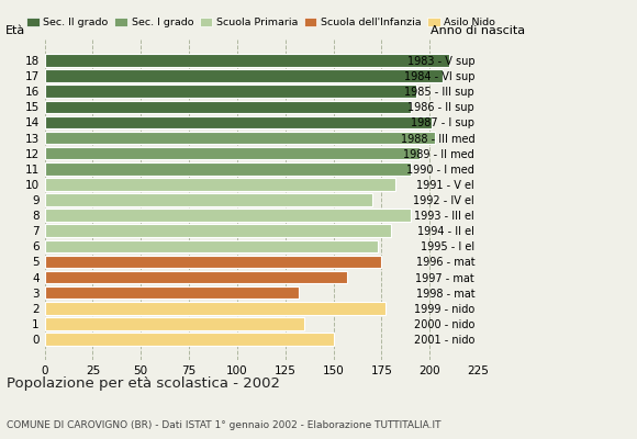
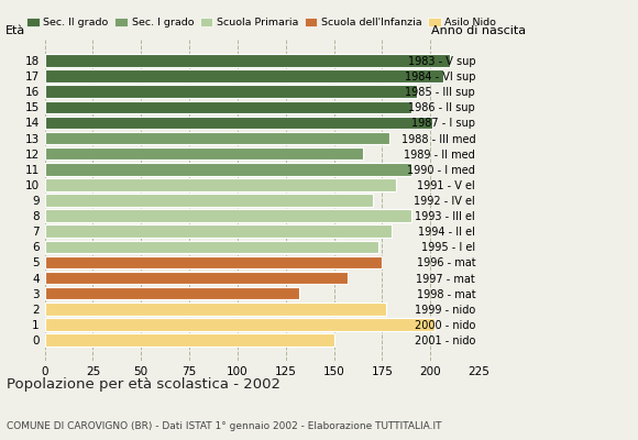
13: 203 -> 179
12: 195 -> 165
1: 135 -> 202
